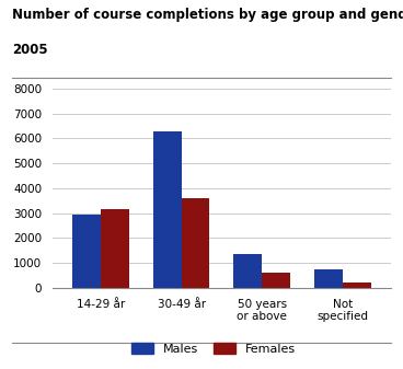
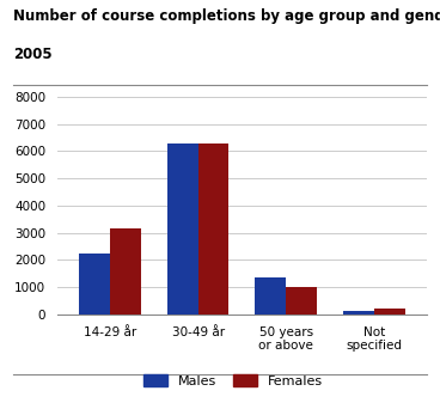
Males/14-29 år: 2950 -> 2250
Females/30-49 år: 3600 -> 6270
Females/50 years or above: 600 -> 1000
Males/Not specified: 750 -> 130
